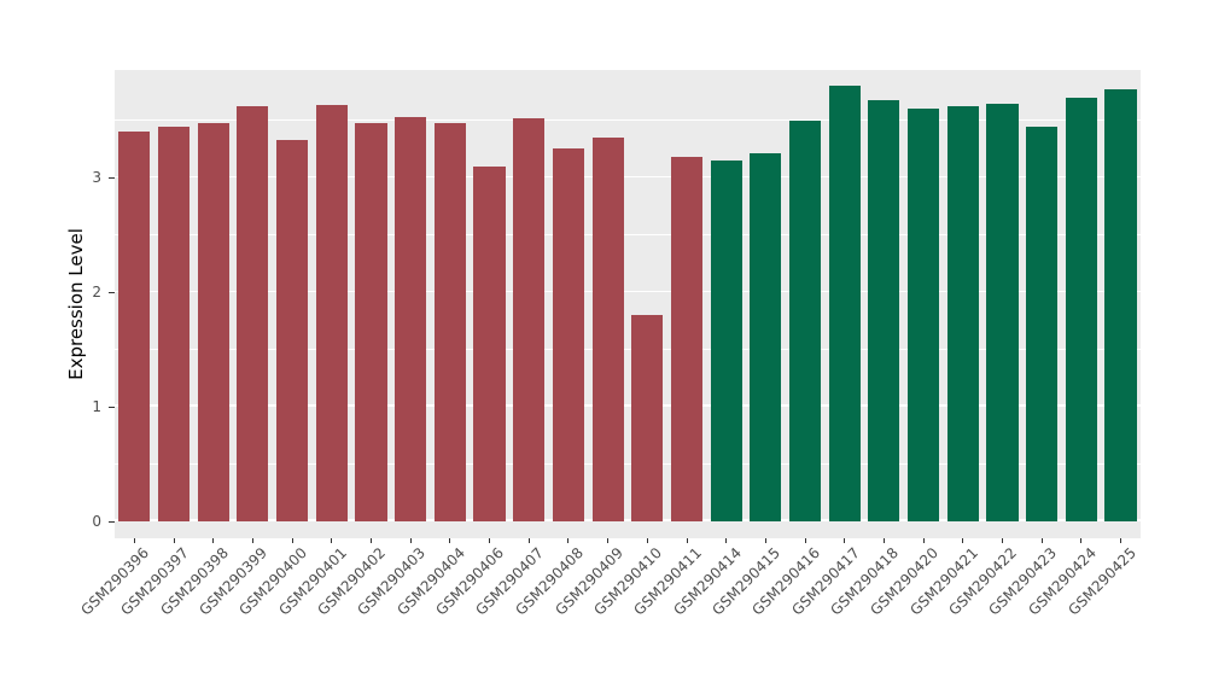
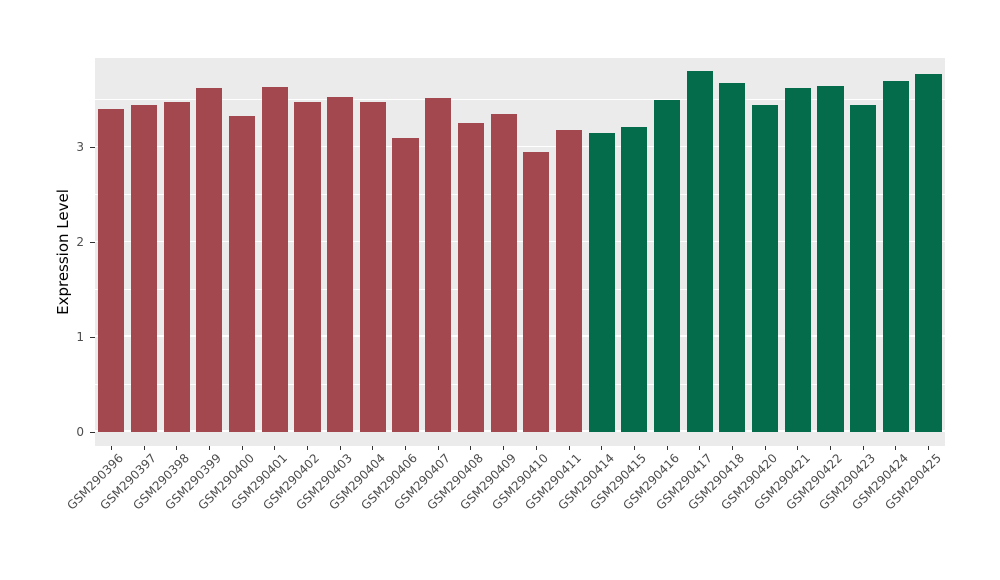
GSM290410: 1.8 -> 3.0
GSM290420: 3.6 -> 3.4
